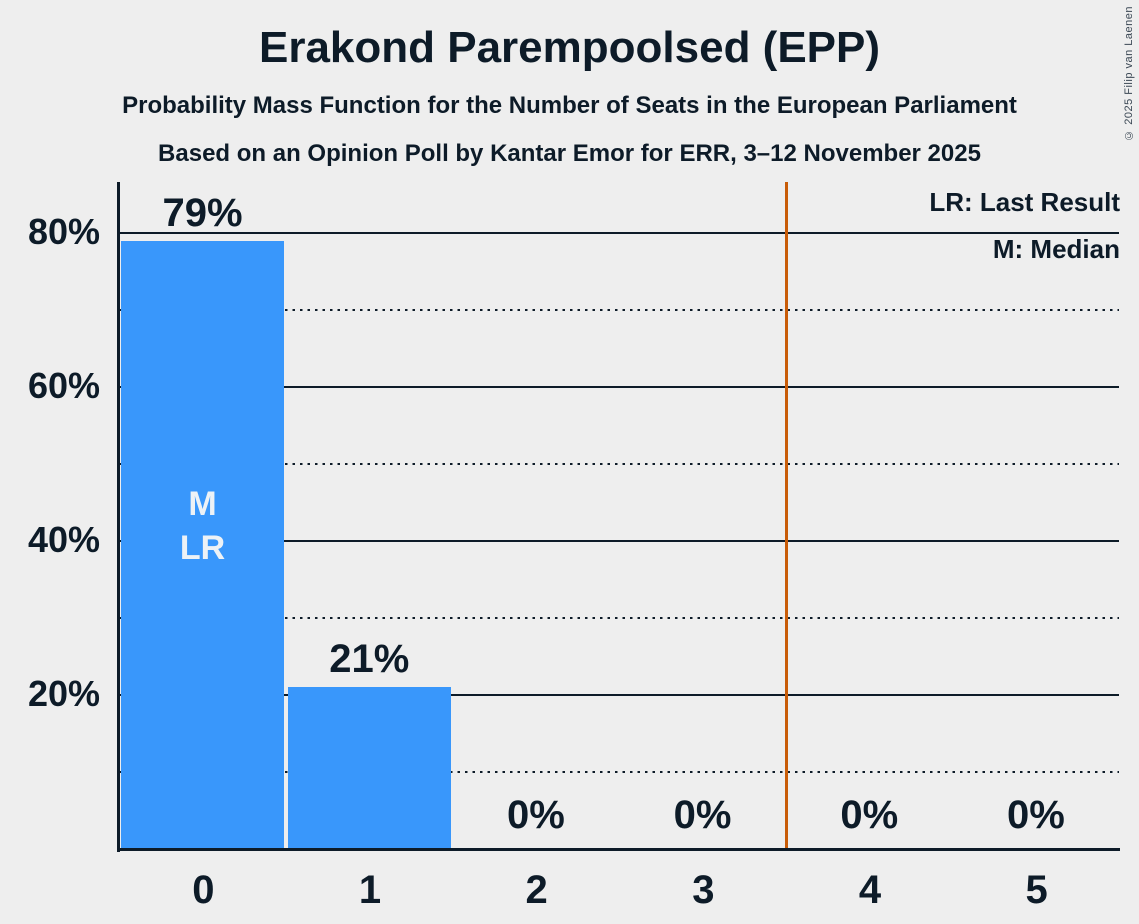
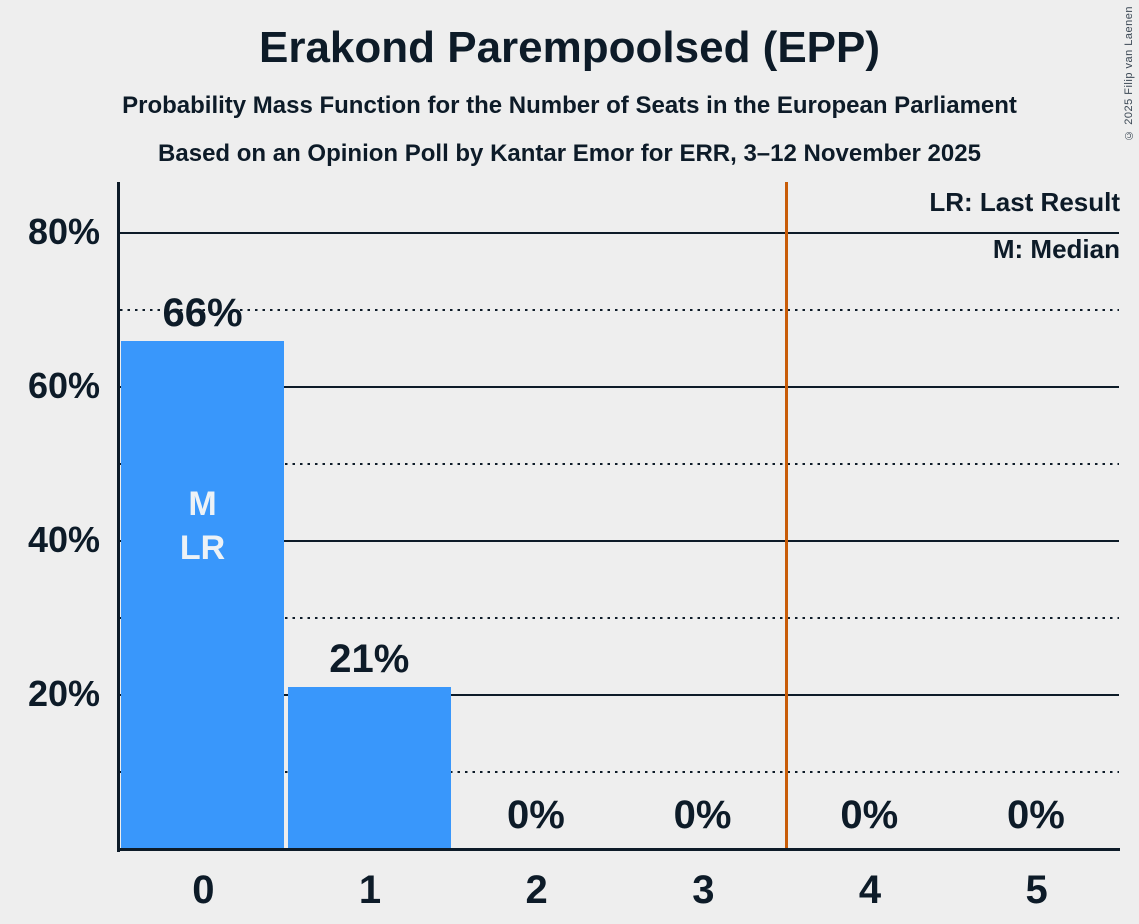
0: 79% -> 66%
